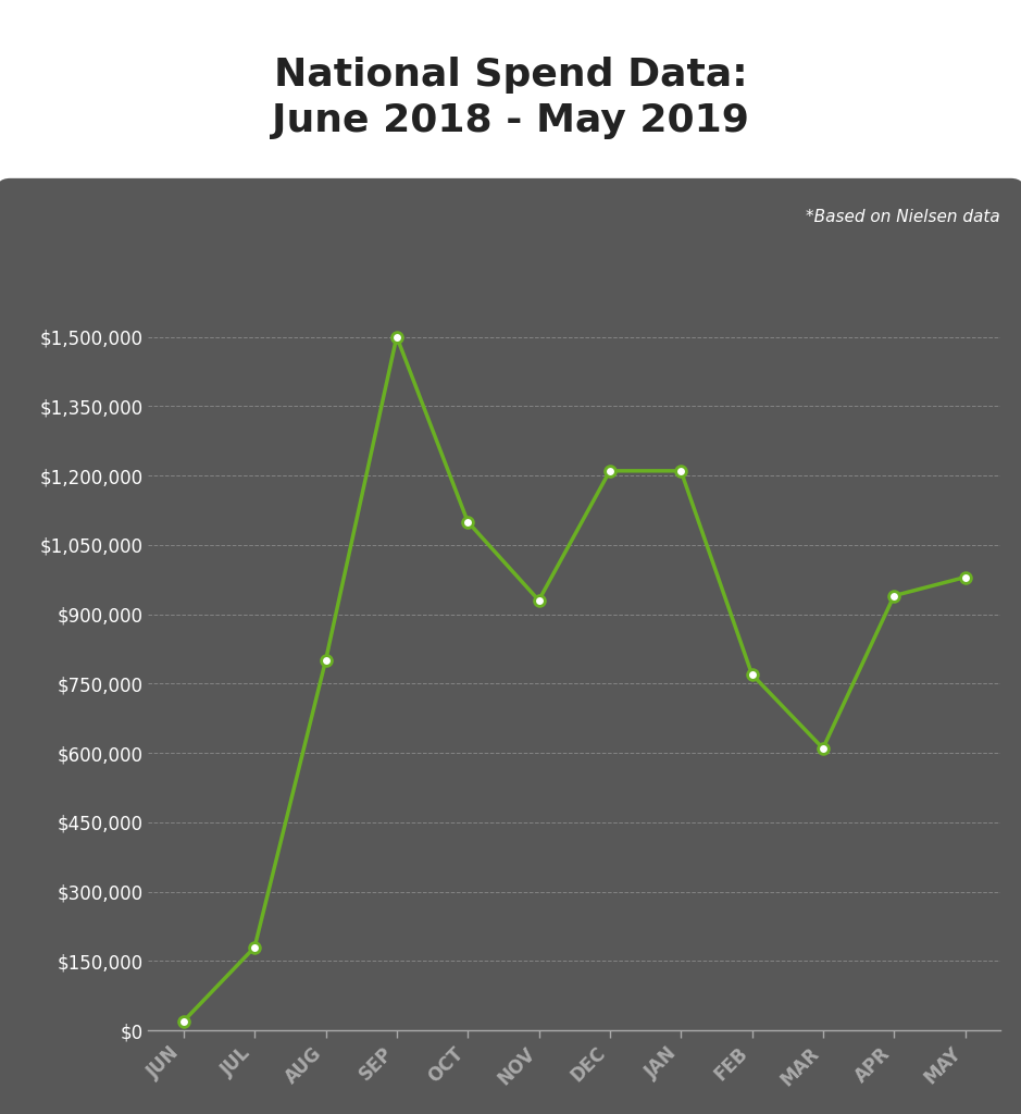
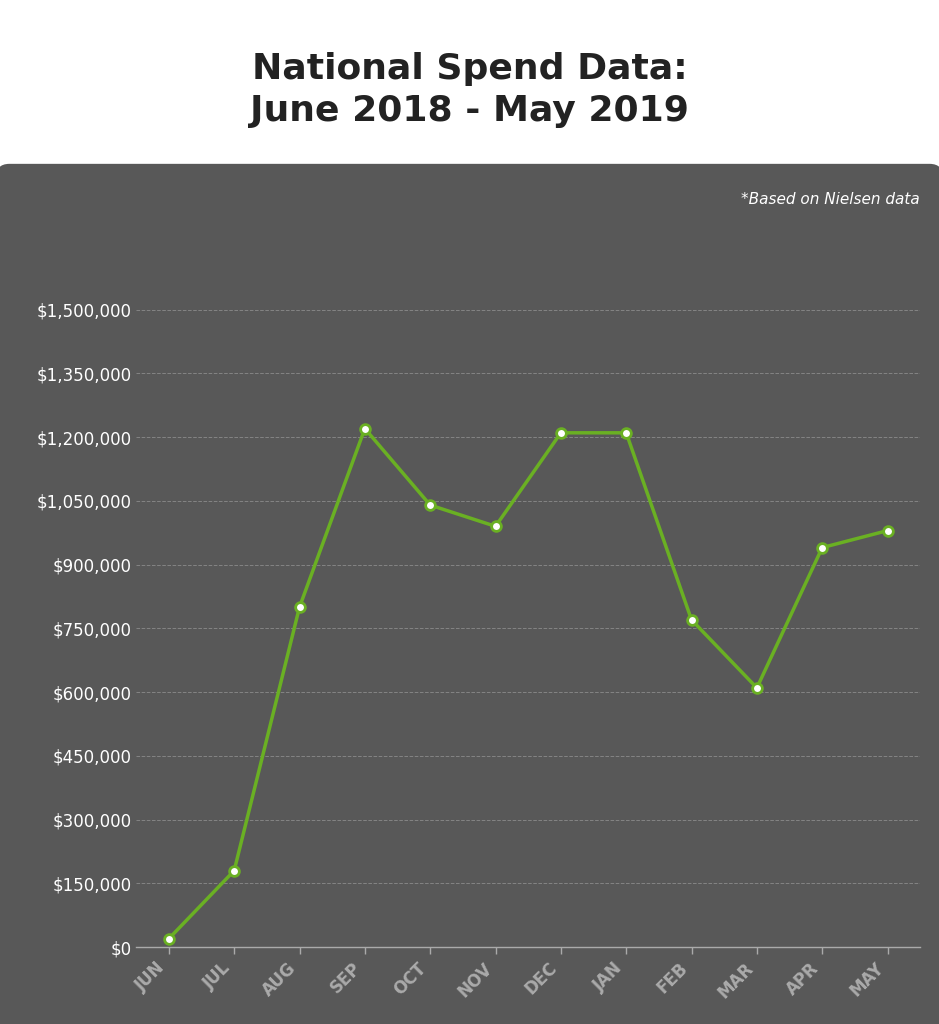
SEP: $1,500,000 -> $1,220,000
OCT: $1,100,000 -> $1,040,000
NOV: $930,000 -> $990,000
